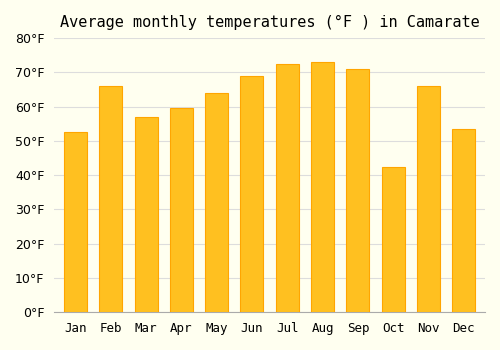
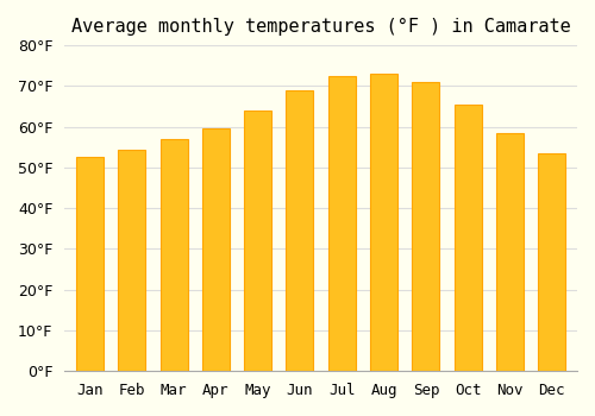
Feb: 66.0°F -> 54.5°F
Oct: 42.5°F -> 65.5°F
Nov: 66.0°F -> 58.5°F
